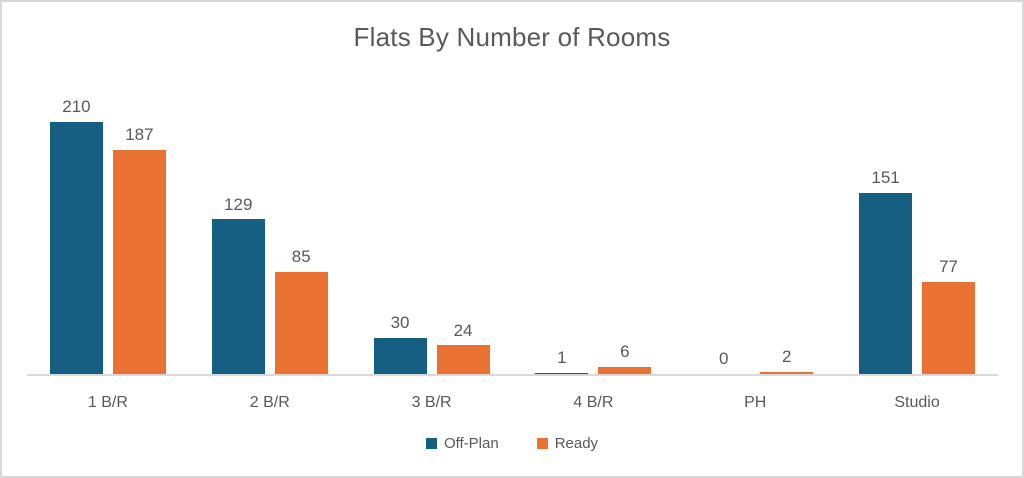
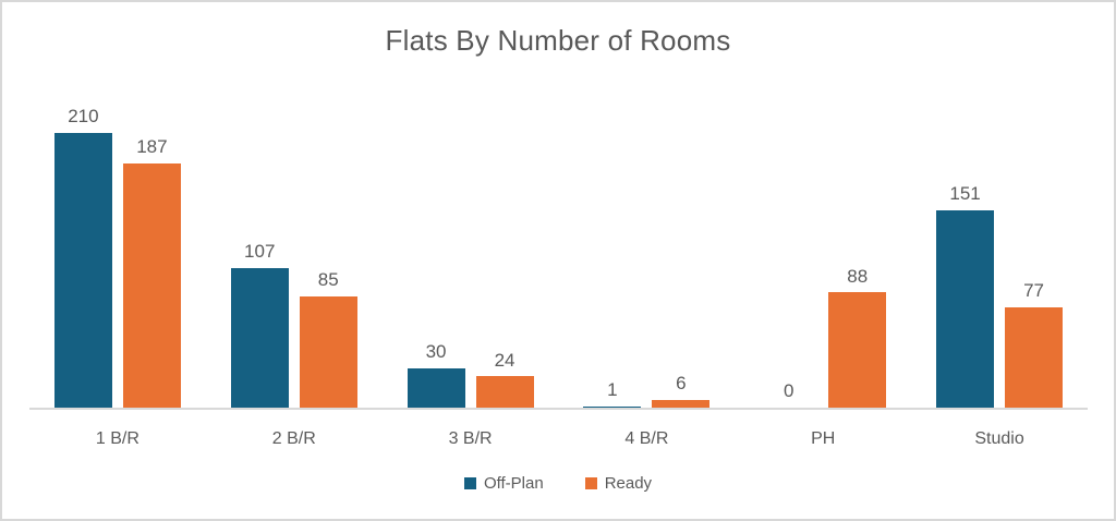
Off-Plan/2 B/R: 129 -> 107
Ready/PH: 2 -> 88
